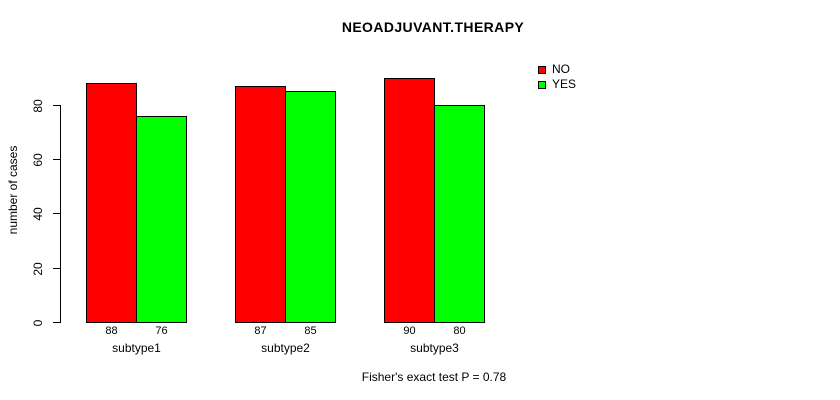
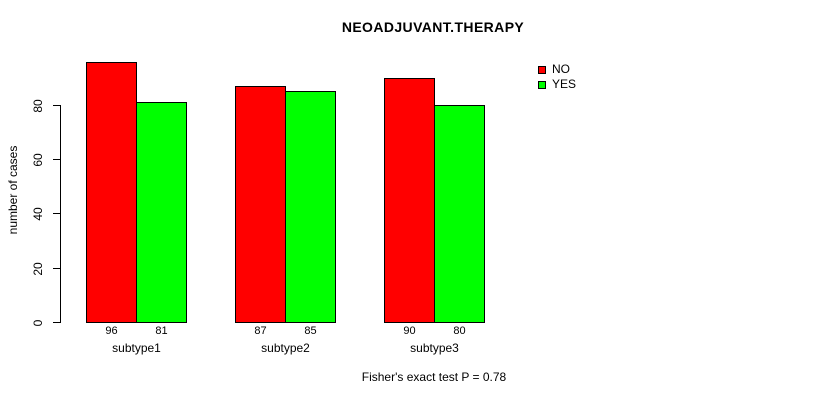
NO/subtype1: 88 -> 96
YES/subtype1: 76 -> 81
